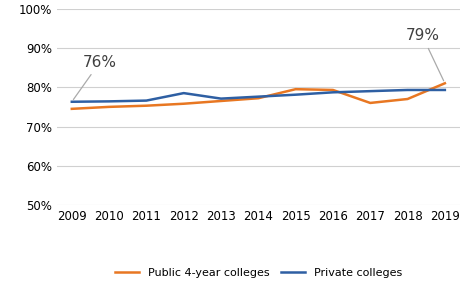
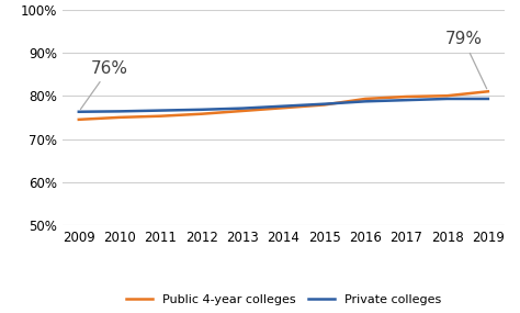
Private colleges/2012: 78.5% -> 76.8%
Public 4-year colleges/2015: 79.5% -> 77.9%
Public 4-year colleges/2017: 76.0% -> 79.8%
Public 4-year colleges/2018: 77.0% -> 80.0%
